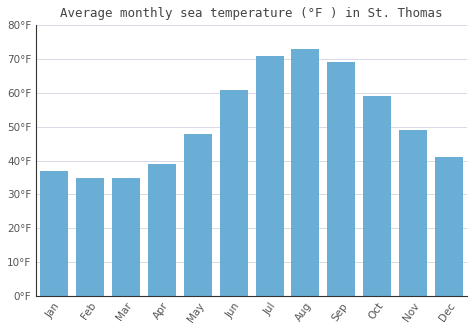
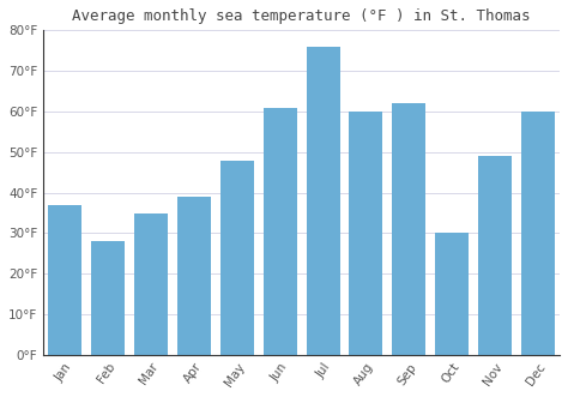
Feb: 35°F -> 28°F
Jul: 71°F -> 76°F
Aug: 73°F -> 60°F
Sep: 69°F -> 62°F
Oct: 59°F -> 30°F
Dec: 41°F -> 60°F
